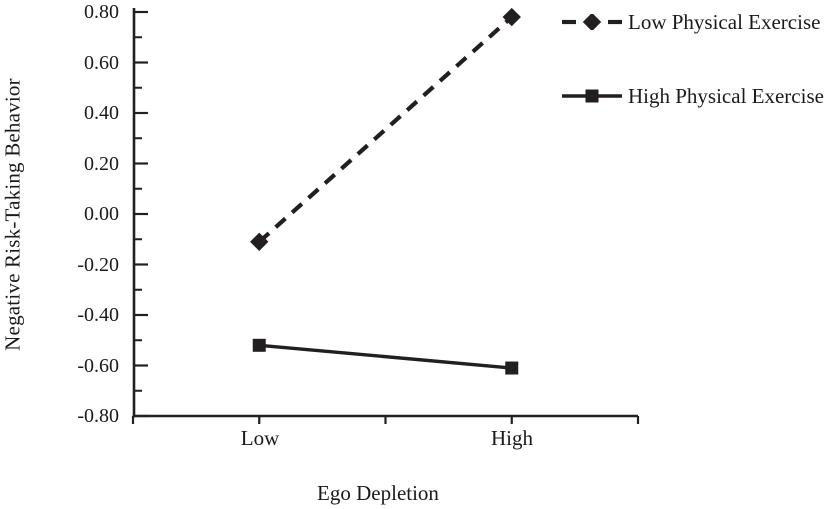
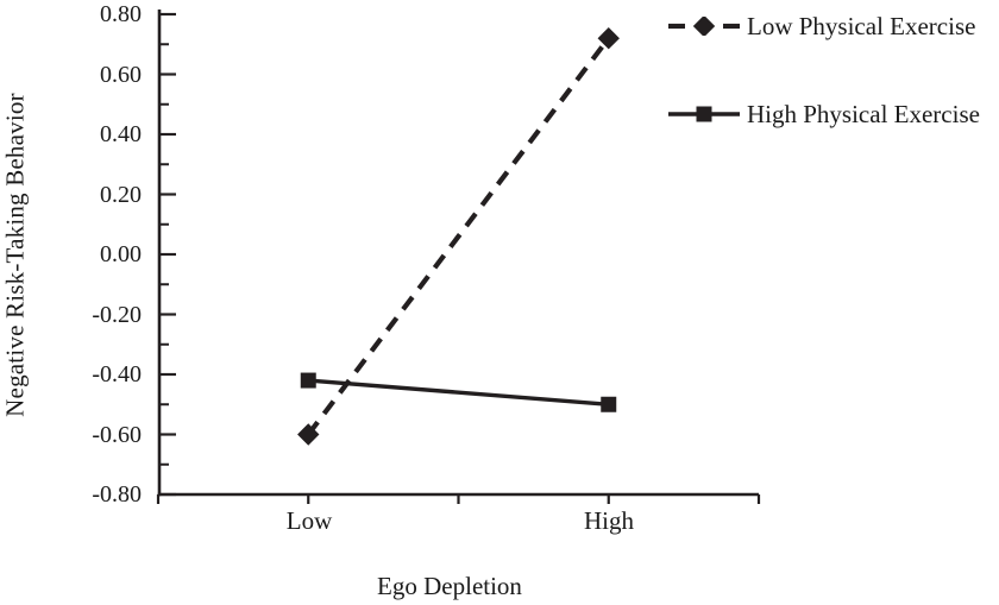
Low Physical Exercise/Low: -0.11 -> -0.60
High Physical Exercise/Low: -0.52 -> -0.42
Low Physical Exercise/High: 0.78 -> 0.72
High Physical Exercise/High: -0.61 -> -0.50
